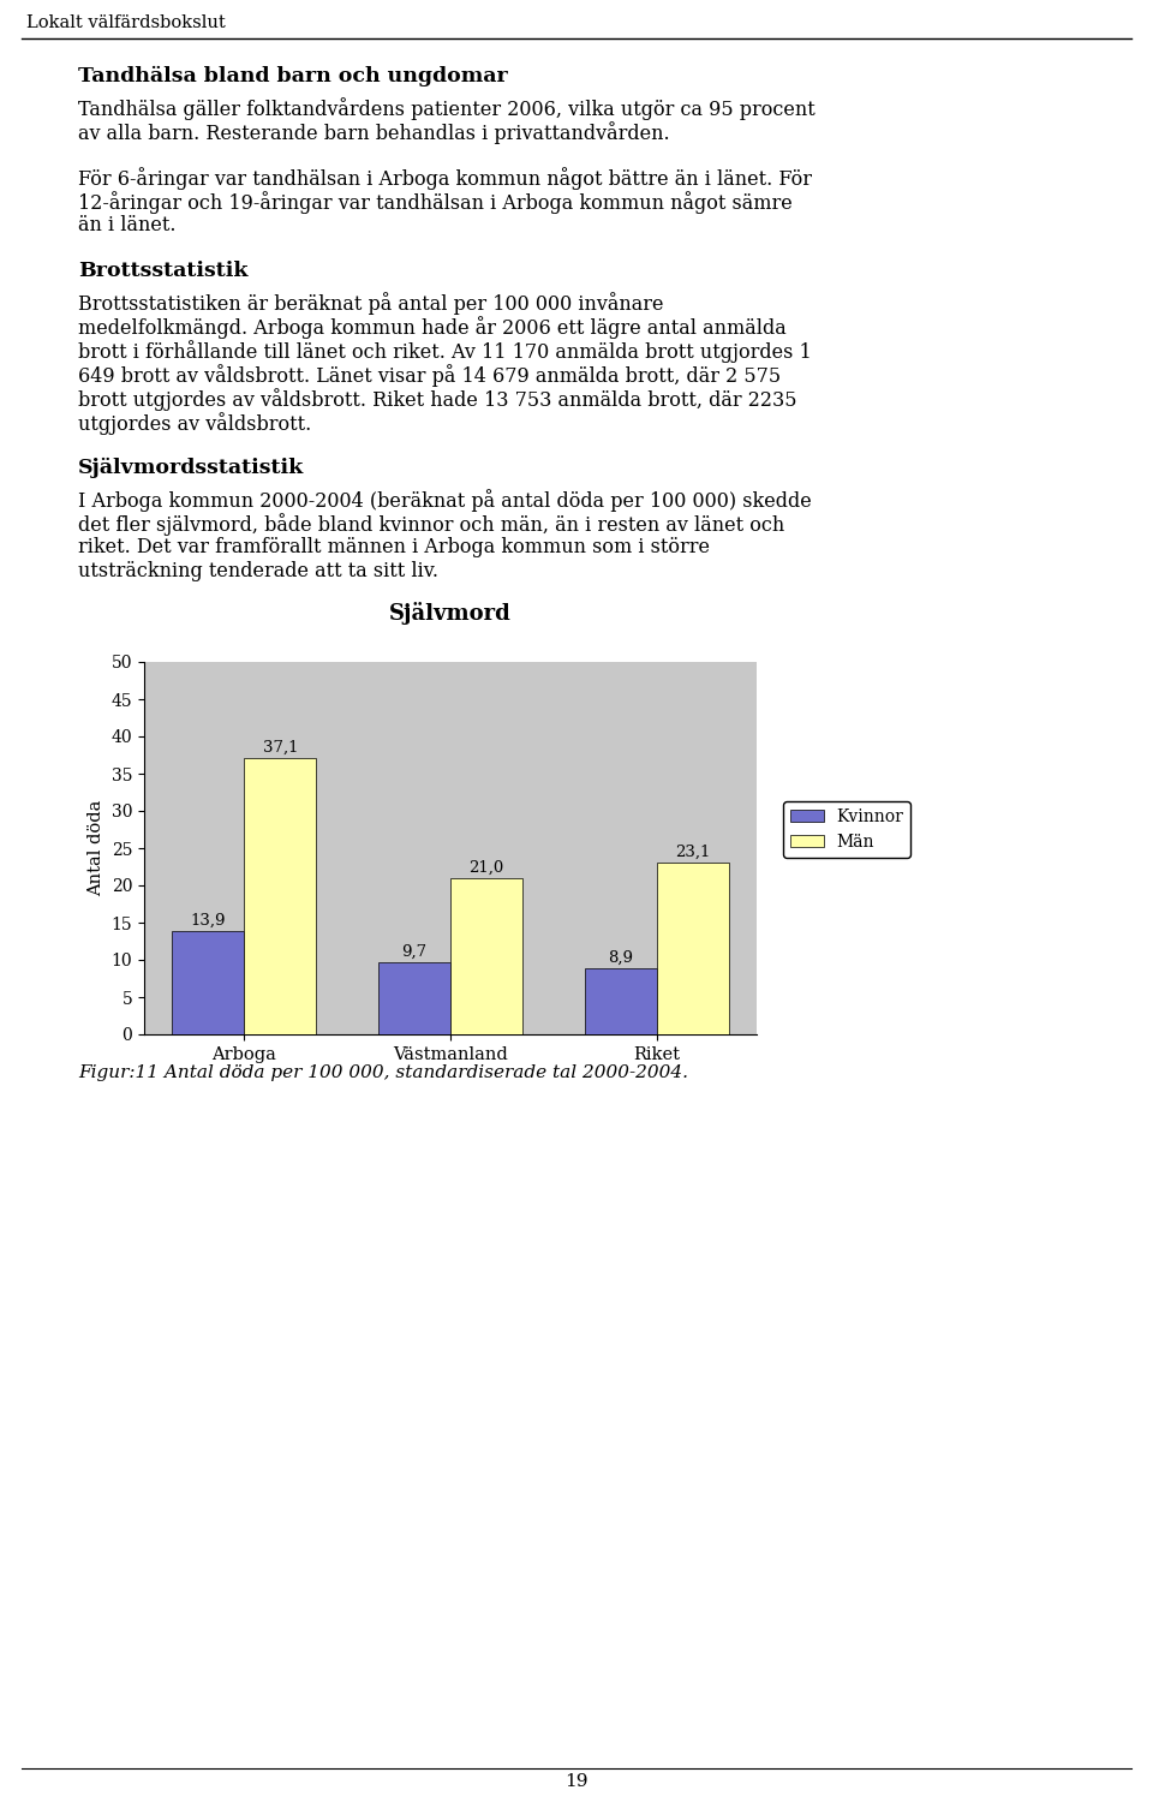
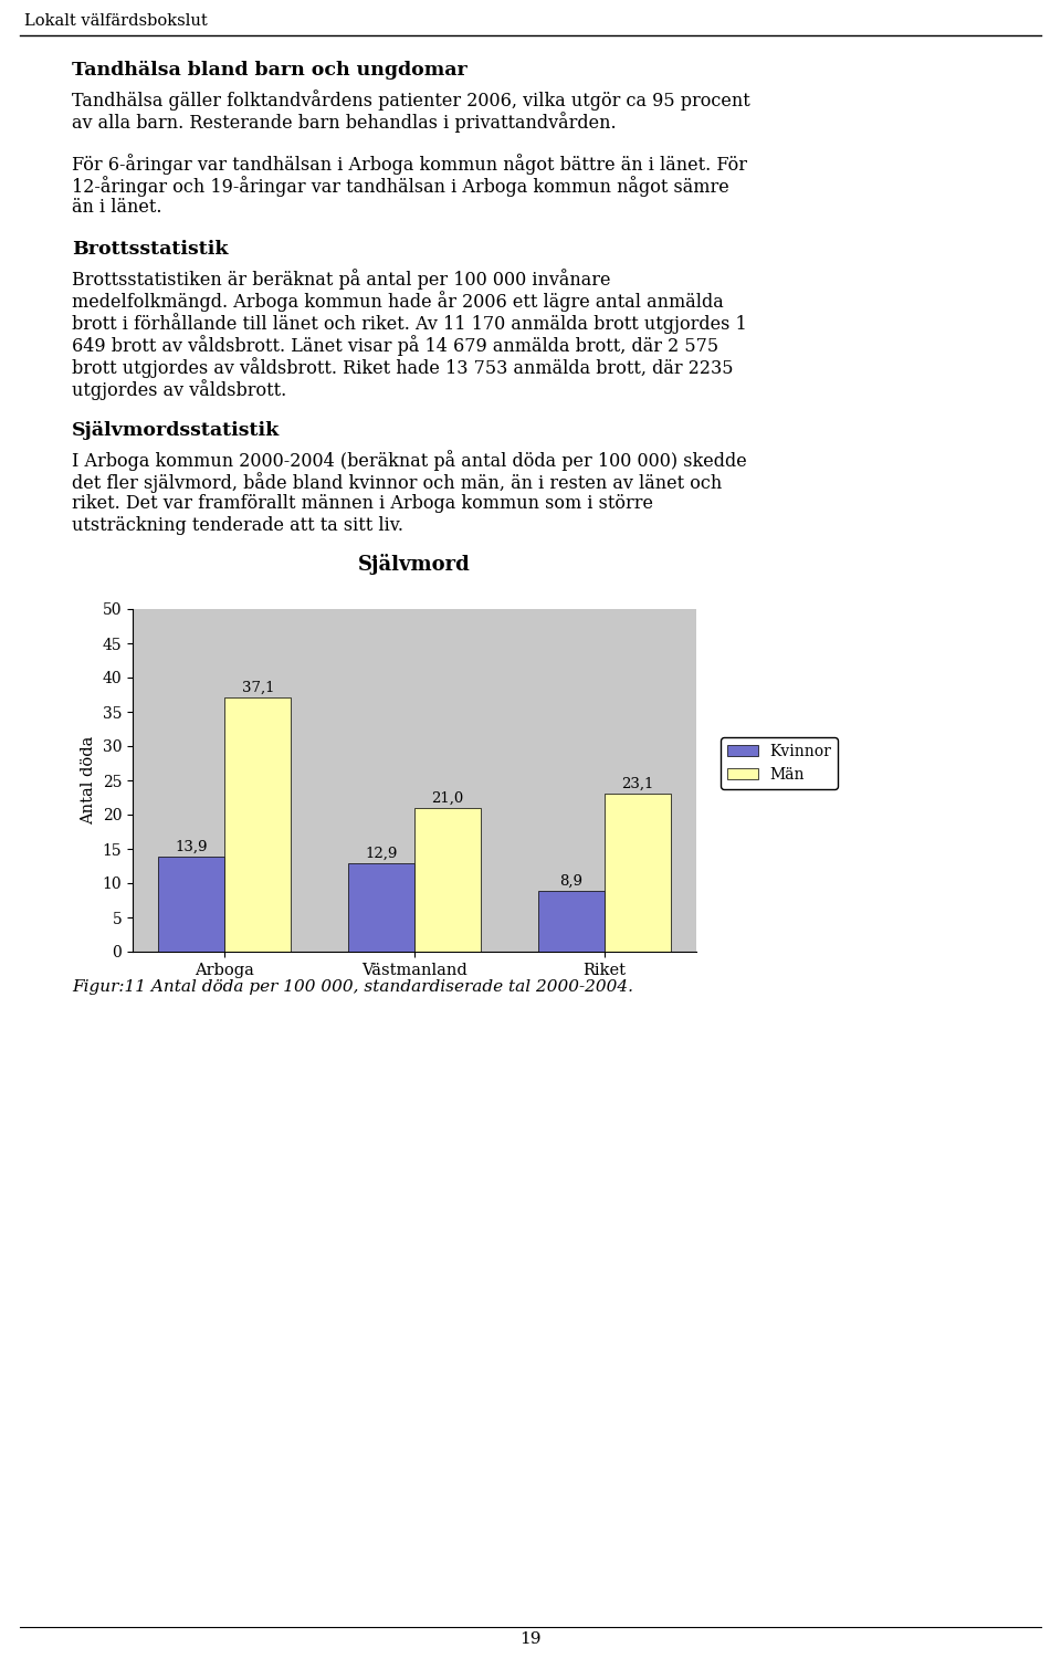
Kvinnor/Västmanland: 9,7 -> 12,9
